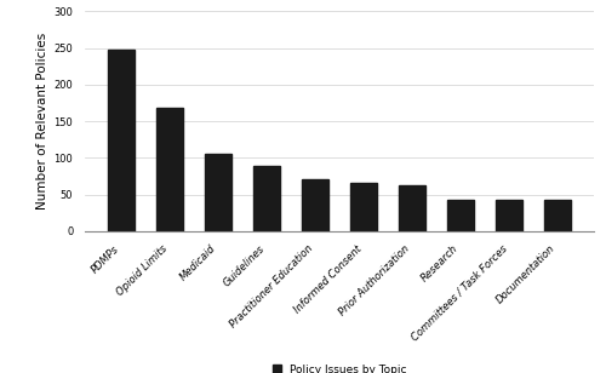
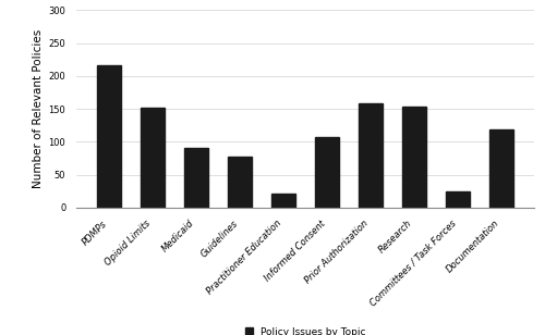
PDMPs: 247 -> 216
Opioid Limits: 169 -> 152
Medicaid: 105 -> 90
Guidelines: 89 -> 78
Practitioner Education: 71 -> 22
Informed Consent: 66 -> 108
Prior Authorization: 63 -> 158
Research: 43 -> 154
Committees / Task Forces: 43 -> 24
Documentation: 43 -> 118
